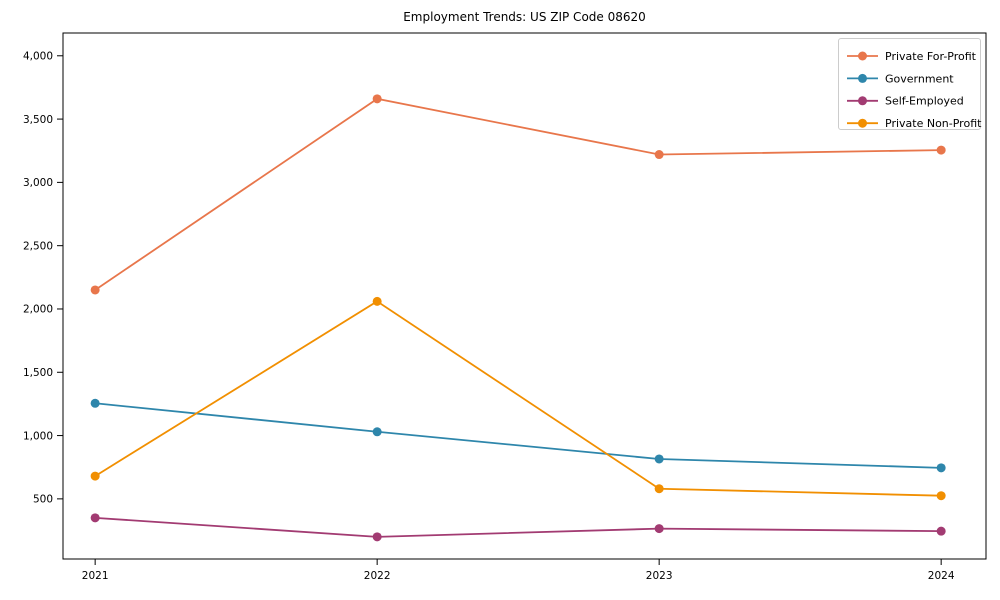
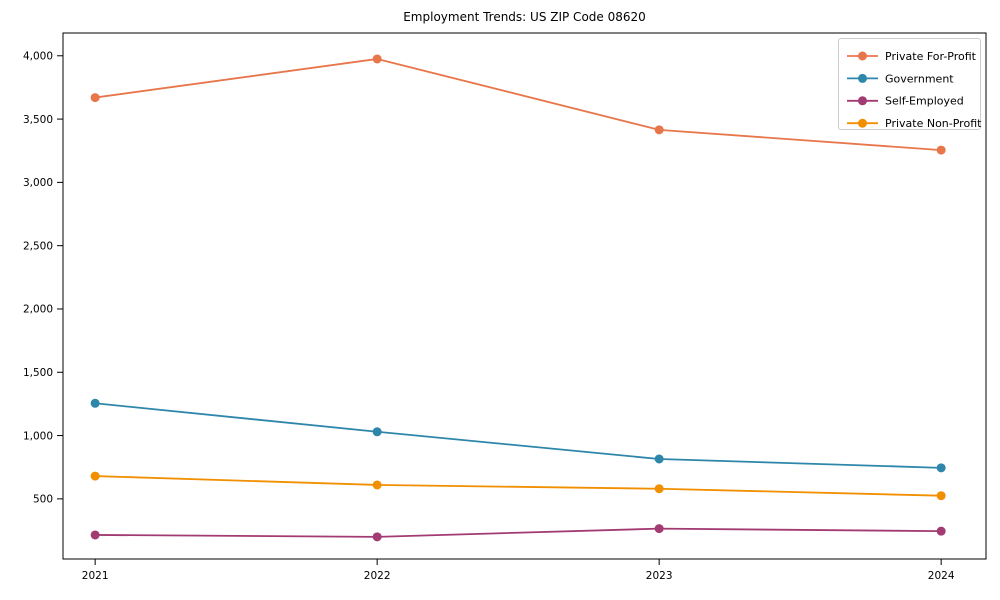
Private For-Profit/2021: 2150 -> 3670
Self-Employed/2021: 350 -> 220
Private For-Profit/2022: 3660 -> 3980
Private Non-Profit/2022: 2060 -> 610
Private For-Profit/2023: 3220 -> 3420
